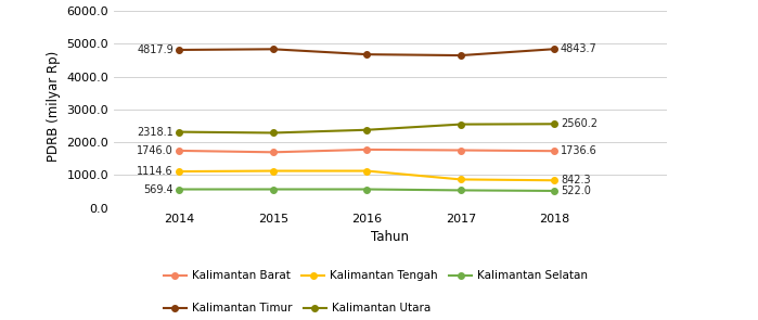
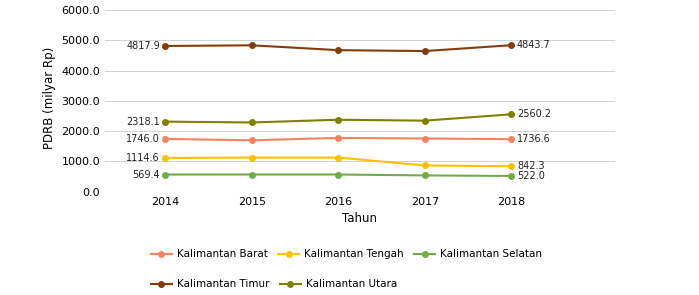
Kalimantan Utara/2017: 2550 -> 2350
